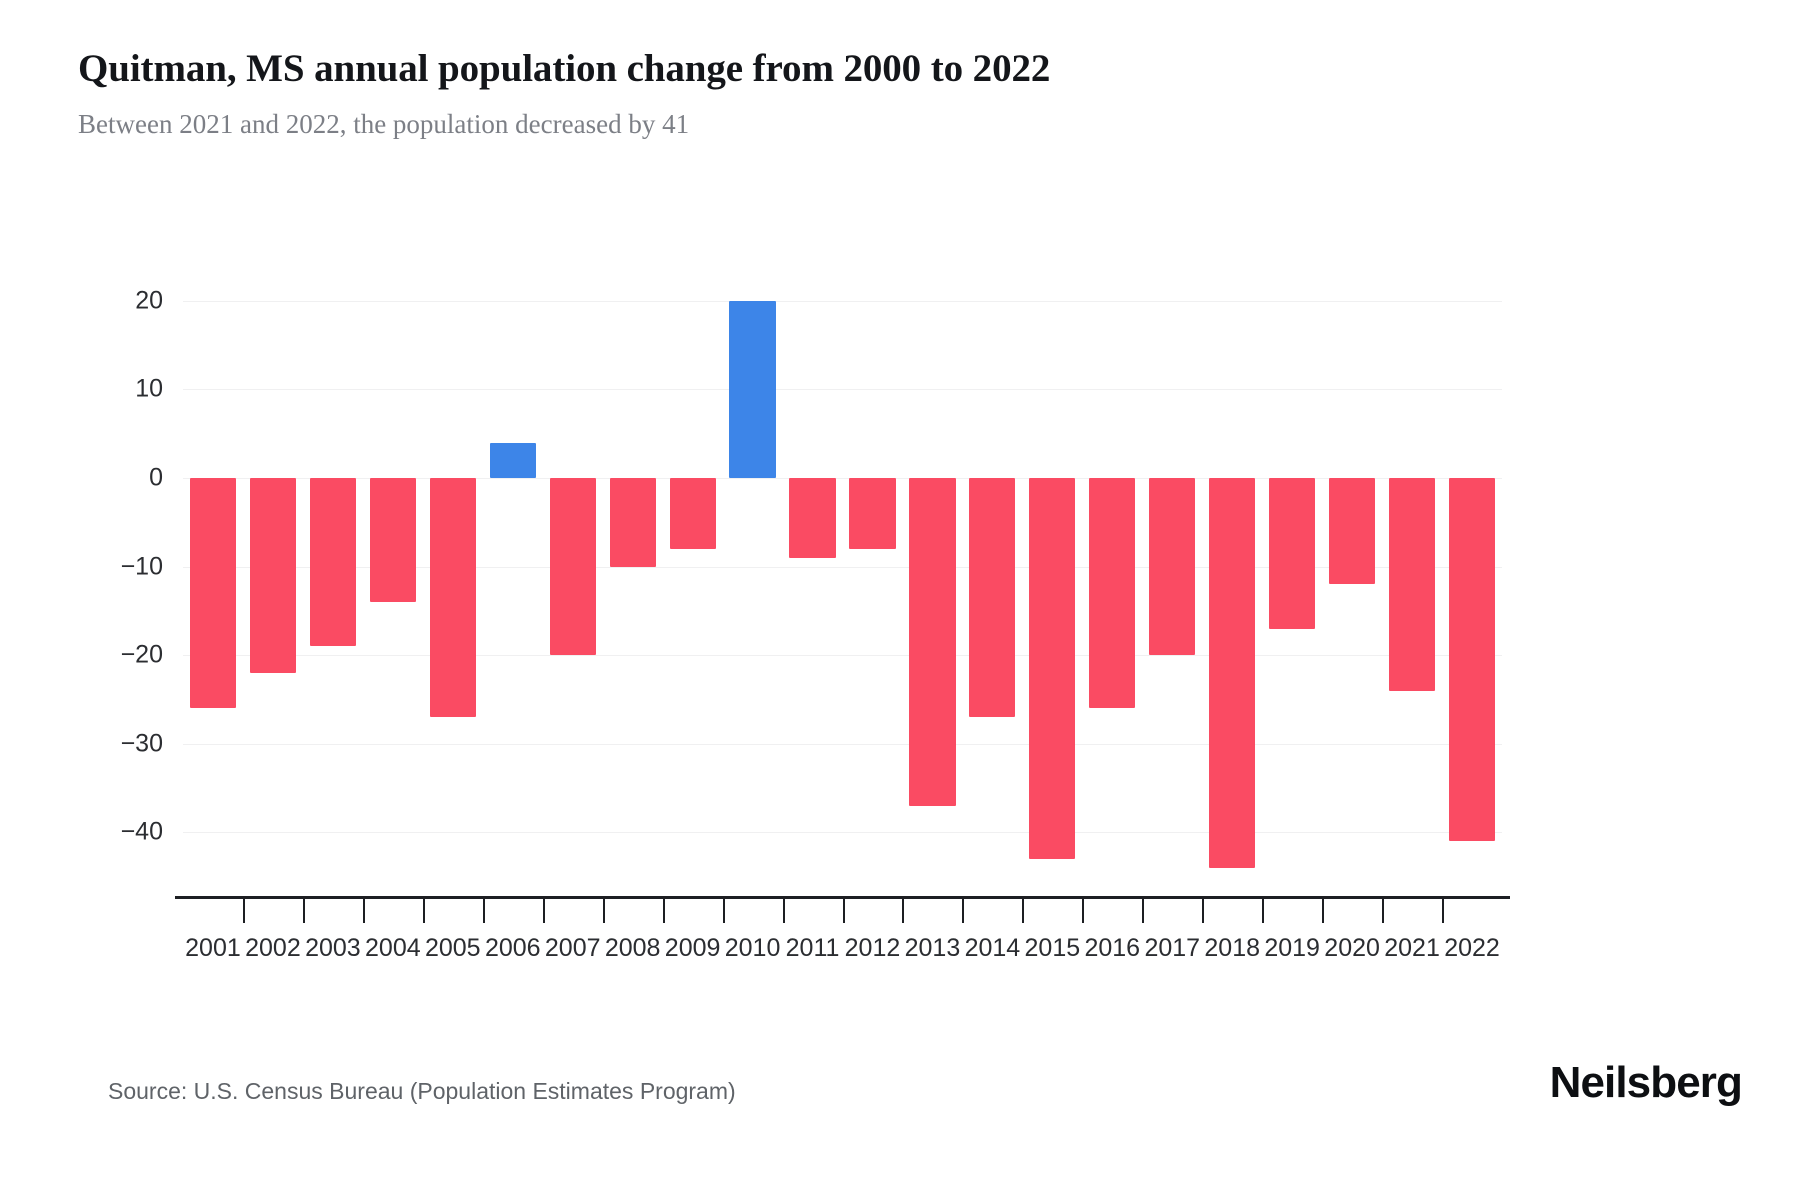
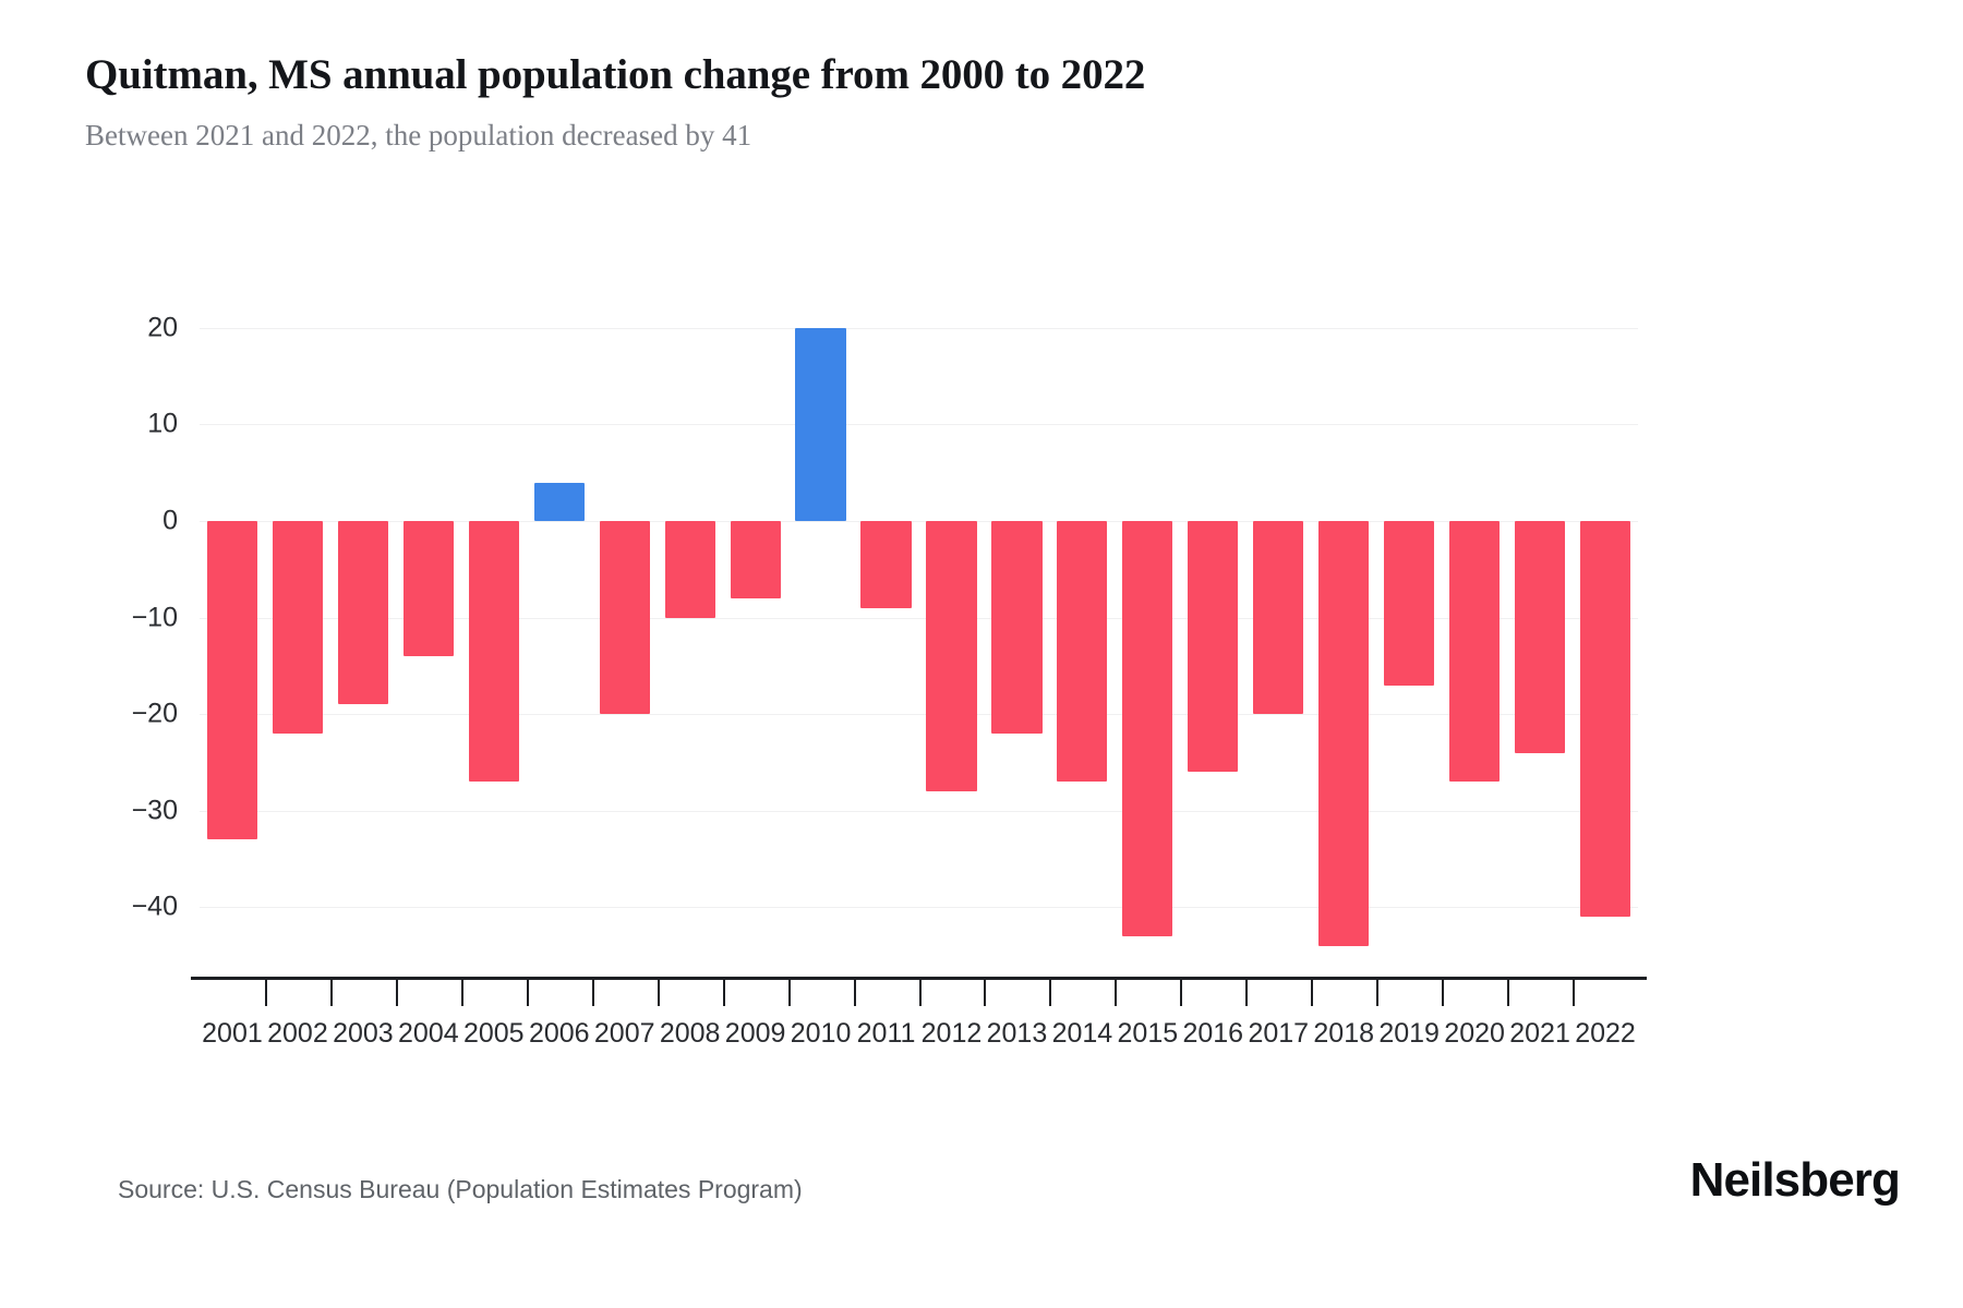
2001: -26 -> -33
2012: -8 -> -28
2013: -37 -> -22
2020: -12 -> -27
